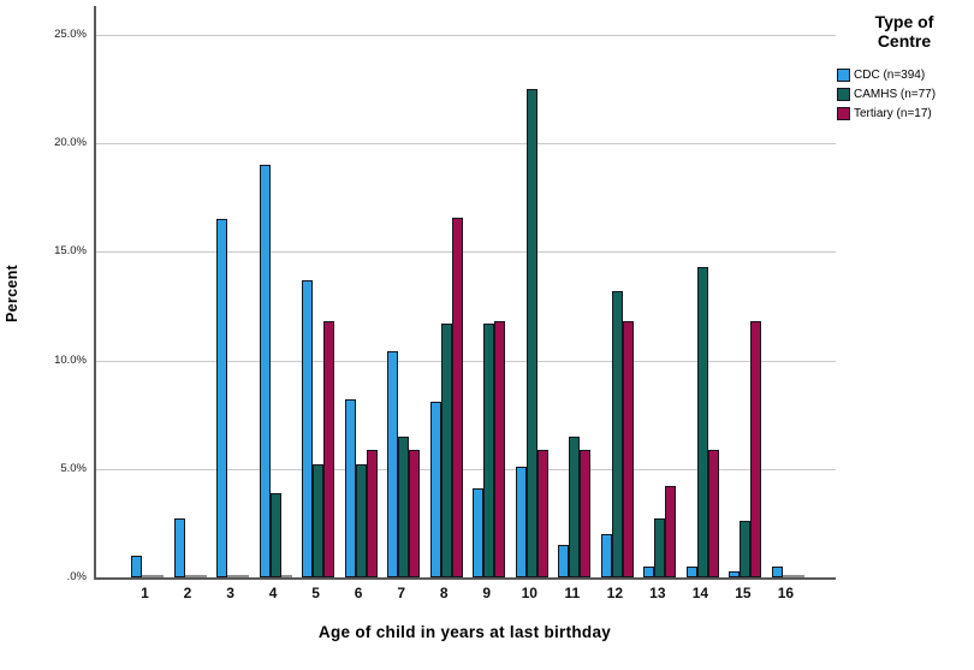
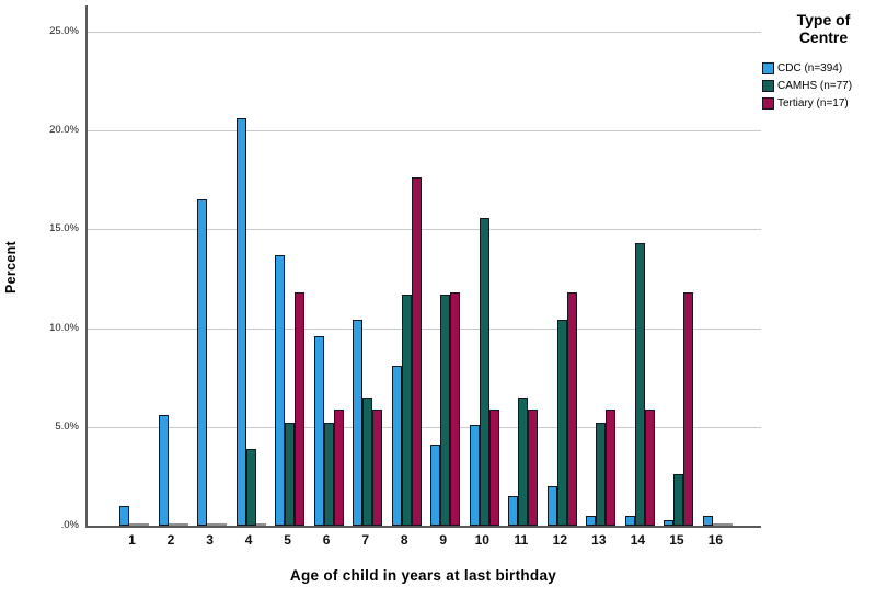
CDC (n=394)/2: 2.7% -> 5.6%
CDC (n=394)/4: 19.0% -> 20.6%
CDC (n=394)/6: 8.2% -> 9.6%
Tertiary (n=17)/8: 16.6% -> 17.6%
CAMHS (n=77)/10: 22.5% -> 15.6%
CAMHS (n=77)/12: 13.2% -> 10.4%
CAMHS (n=77)/13: 2.7% -> 5.2%
Tertiary (n=17)/13: 4.2% -> 5.9%
